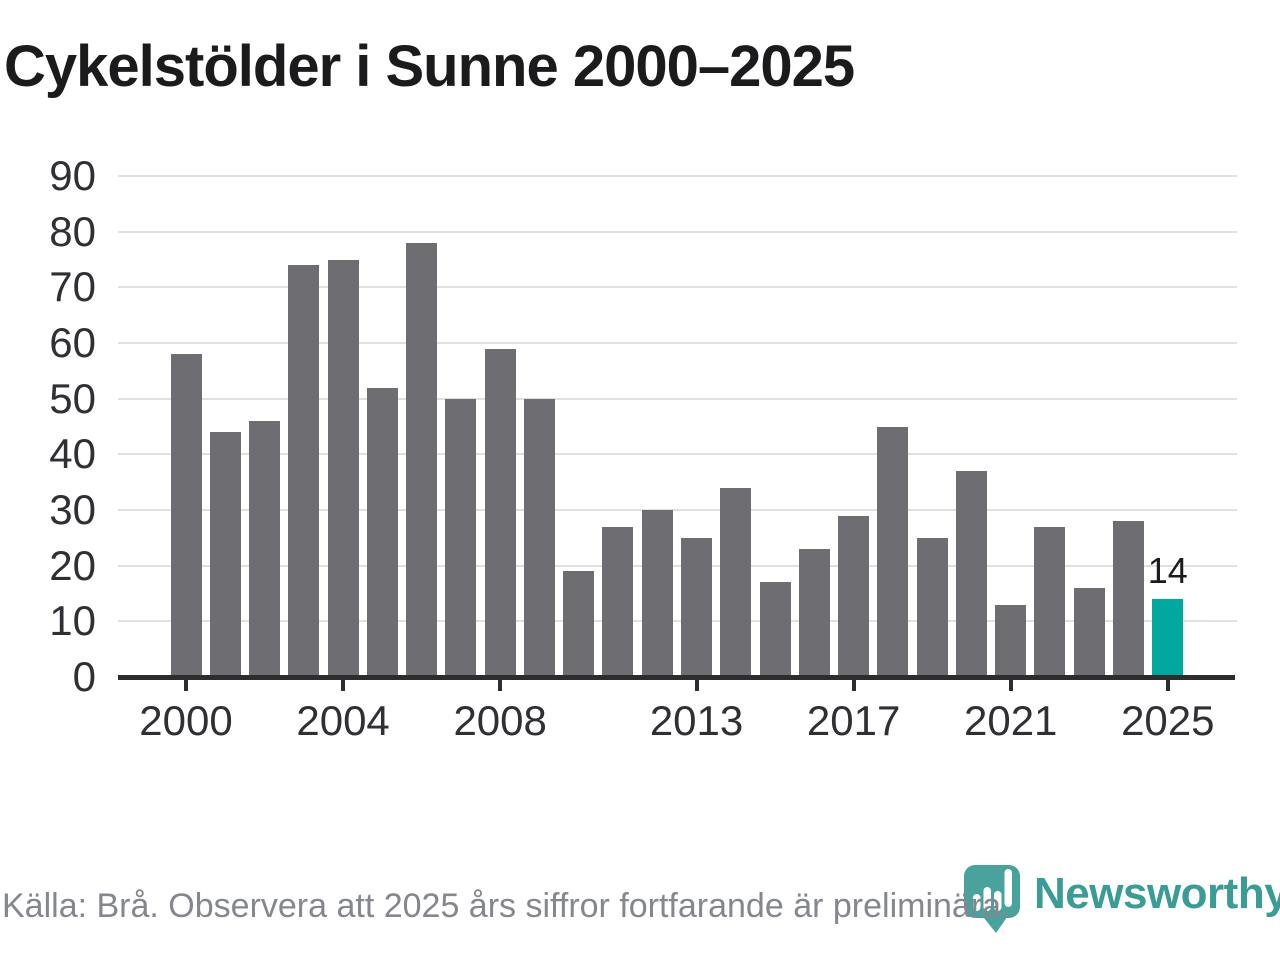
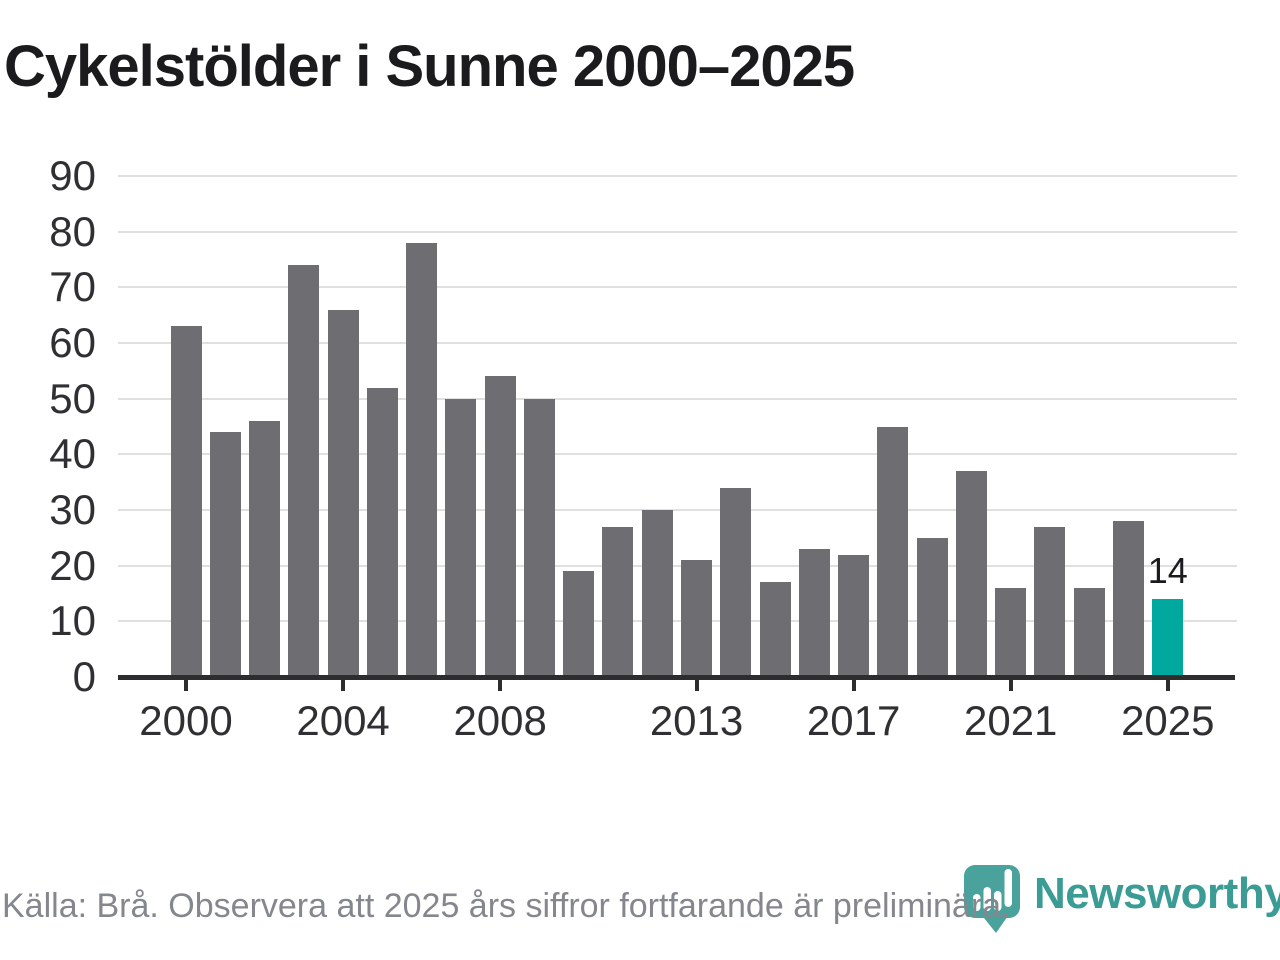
2000: 58 -> 63
2004: 75 -> 66
2008: 59 -> 54
2013: 25 -> 21
2017: 29 -> 22
2021: 13 -> 16
